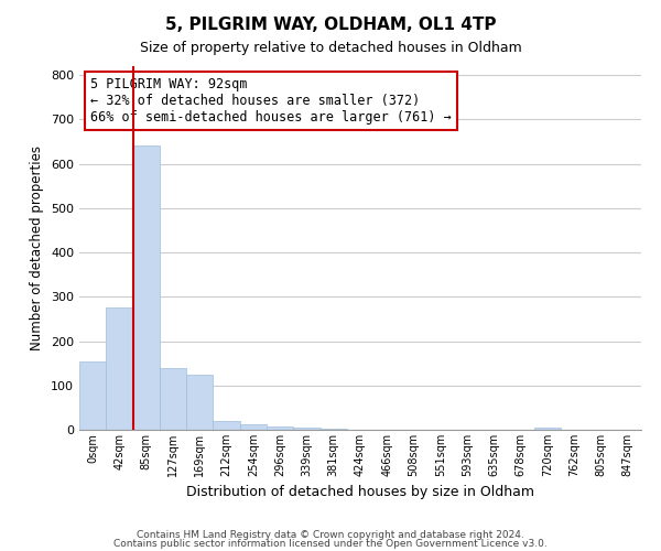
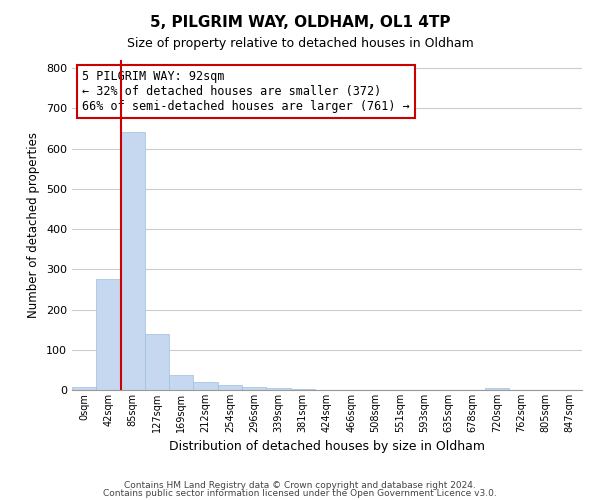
0sqm: 155 -> 8
169sqm: 125 -> 38
